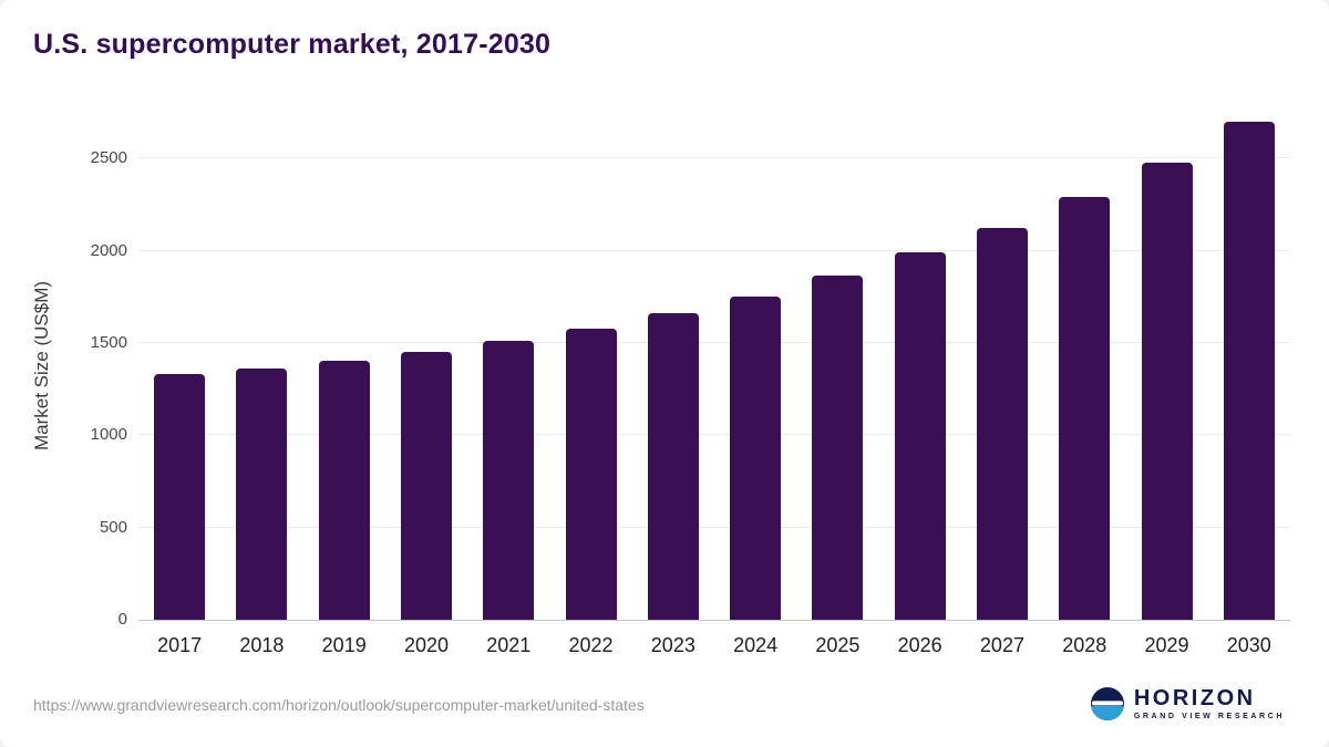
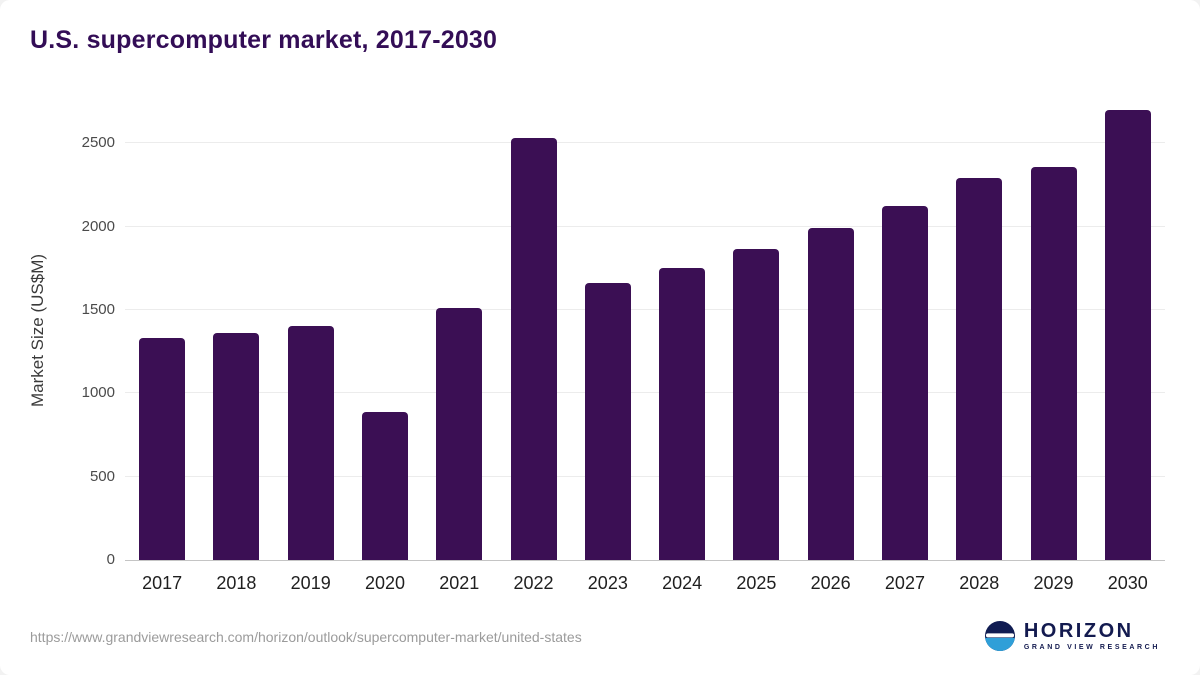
2020: 1460 -> 890
2022: 1580 -> 2530
2029: 2480 -> 2360
